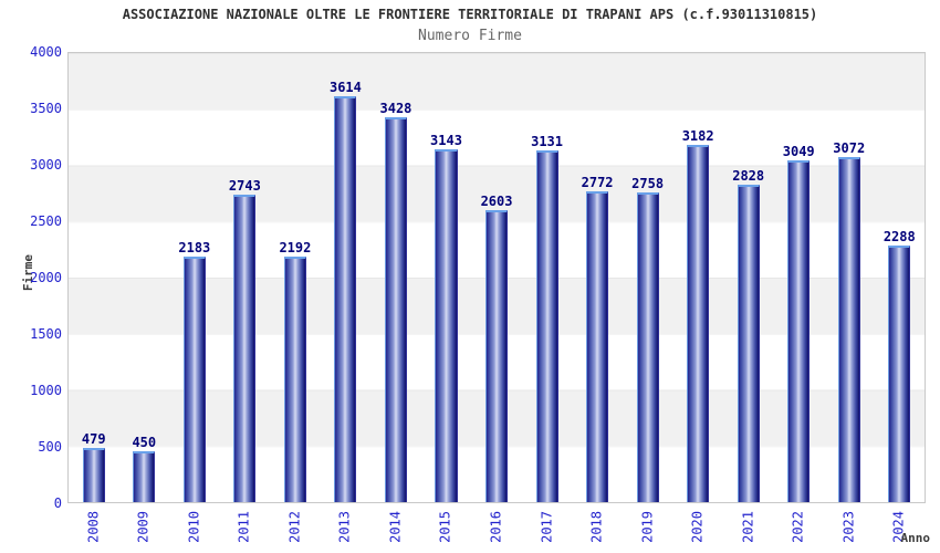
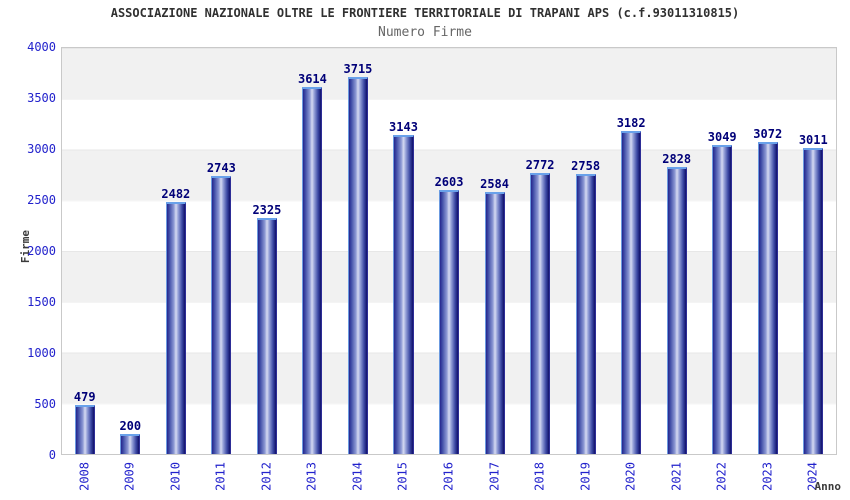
2009: 450 -> 200
2010: 2183 -> 2482
2012: 2192 -> 2325
2014: 3428 -> 3715
2017: 3131 -> 2584
2024: 2288 -> 3011
